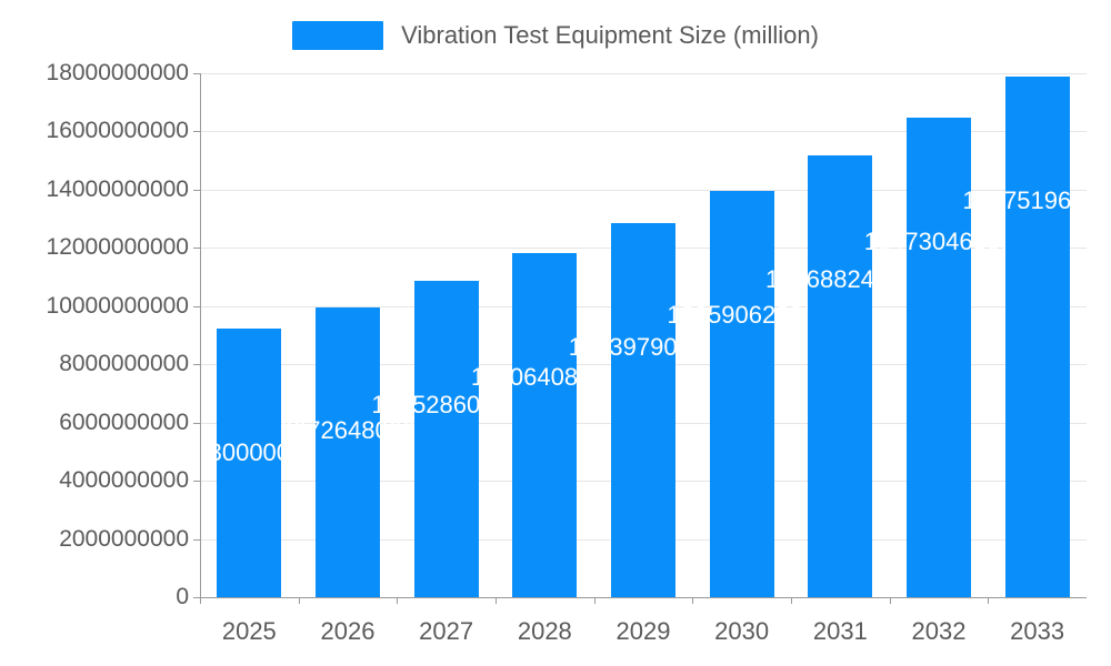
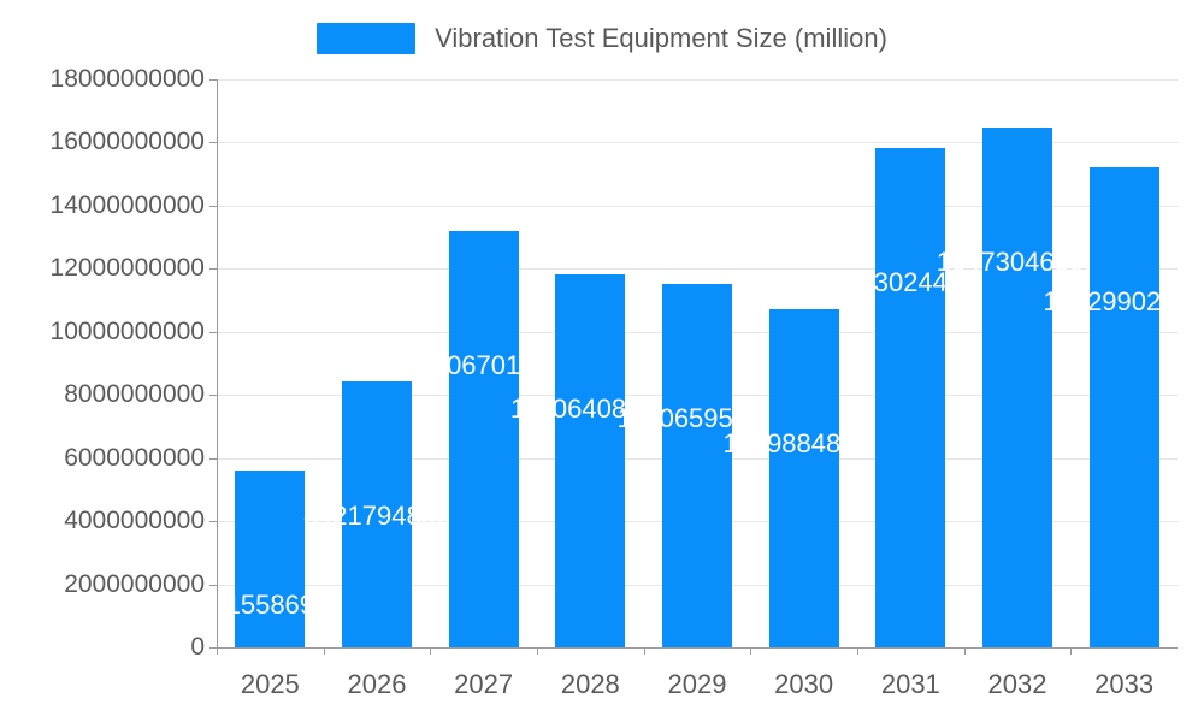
2025: 9230000000 -> 5615586964
2026: 9972648000 -> 8421794856
2027: 10852860566 -> 13206701554
2029: 12839790600 -> 11506595158
2030: 13959062300 -> 10698848360
2031: 15168824200 -> 15830244684
2033: 17875196000 -> 15229902918
